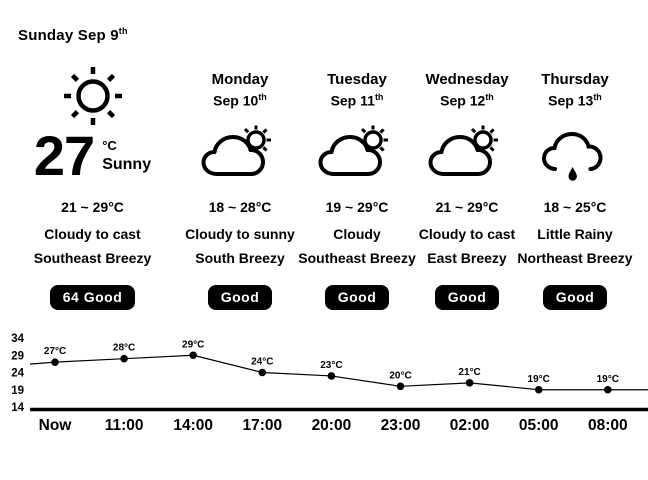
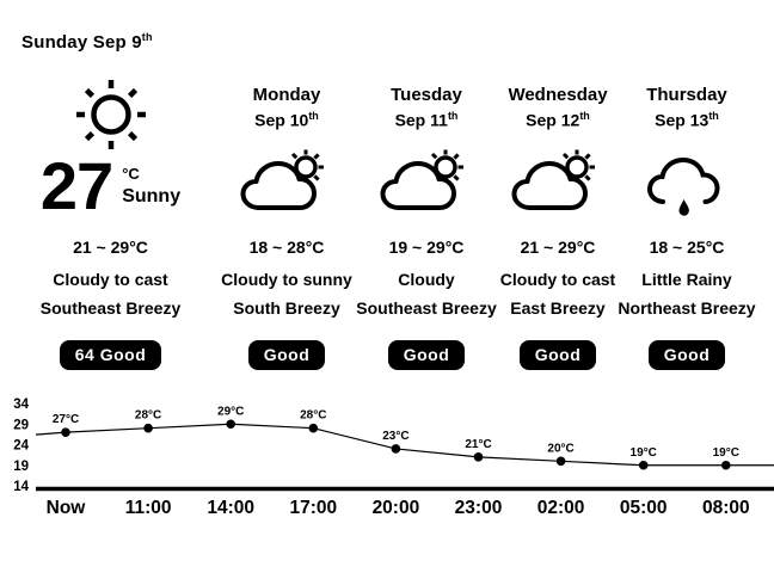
17:00: 24°C -> 28°C
23:00: 20°C -> 21°C
02:00: 21°C -> 20°C
